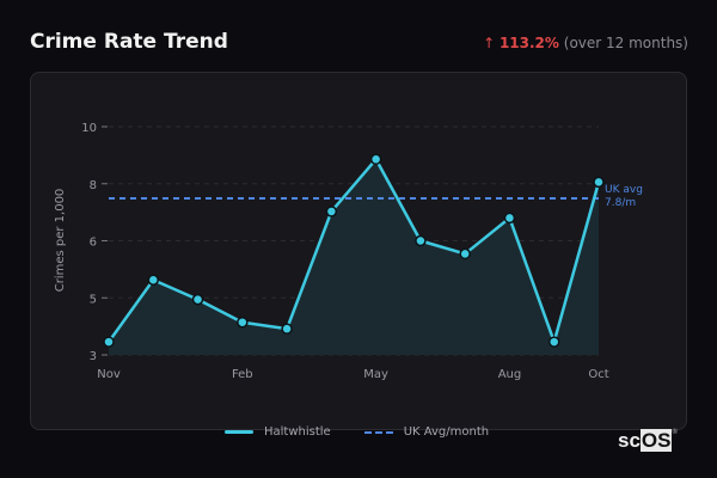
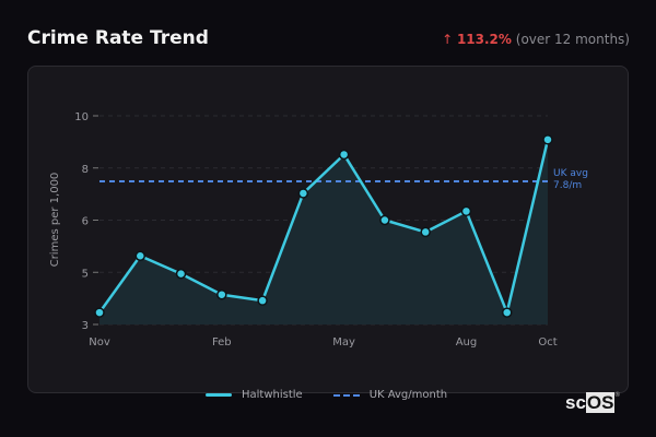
Haltwhistle/May: 9.0 -> 8.7
Haltwhistle/Aug: 7.2 -> 6.8
Haltwhistle/Oct: 8.3 -> 9.2
